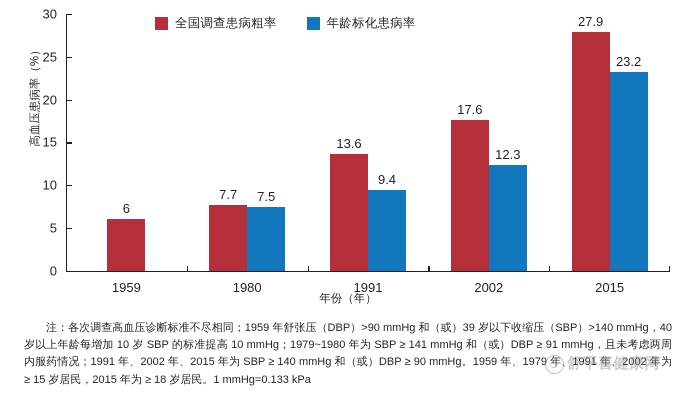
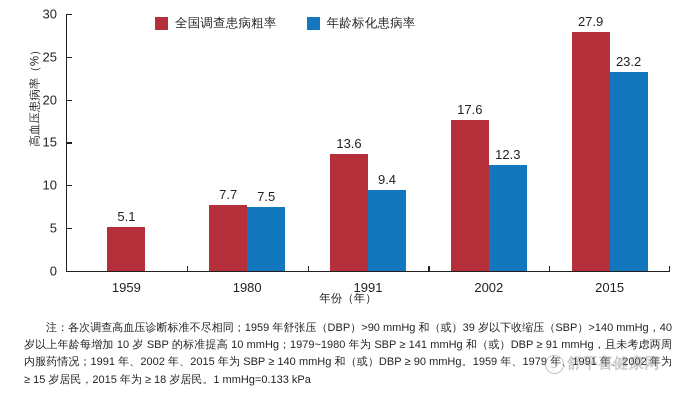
全国调查患病粗率/1959: 6 -> 5.1
